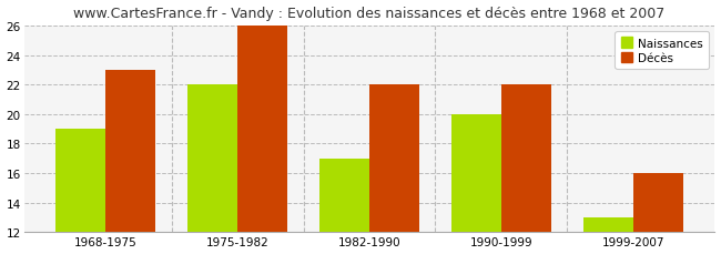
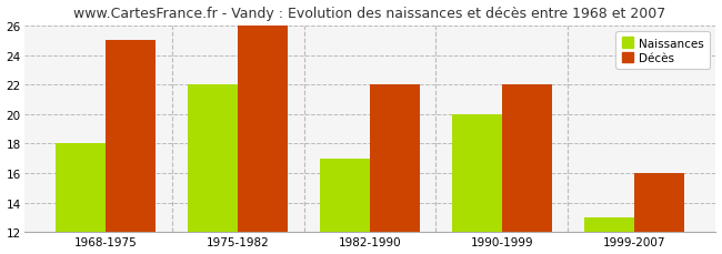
Naissances/1968-1975: 19 -> 18
Décès/1968-1975: 23 -> 25
